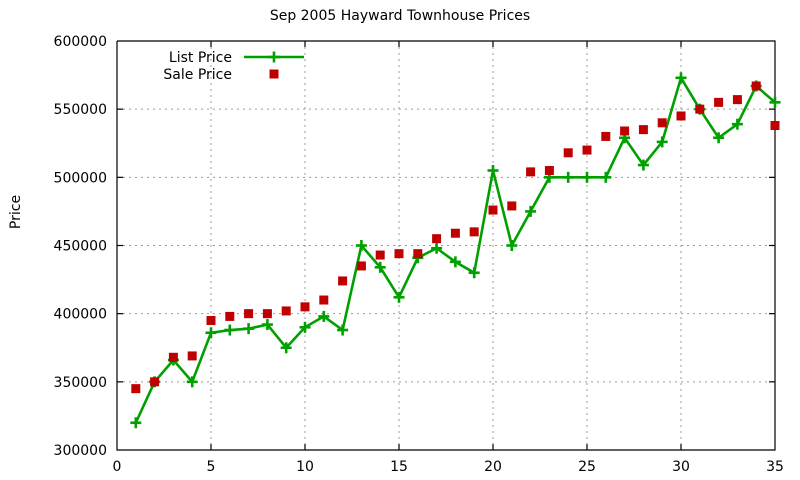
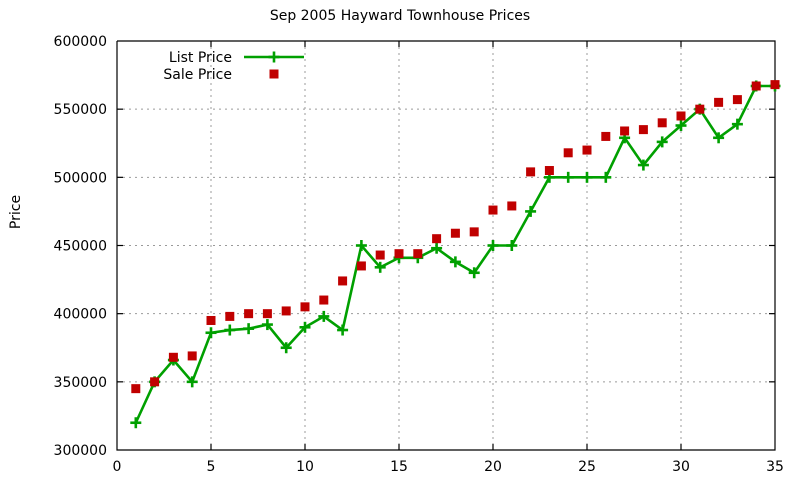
List Price/15: 412000 -> 441000
List Price/20: 505000 -> 450000
List Price/30: 573000 -> 538000
List Price/35: 555000 -> 567000
Sale Price/35: 538000 -> 568000
